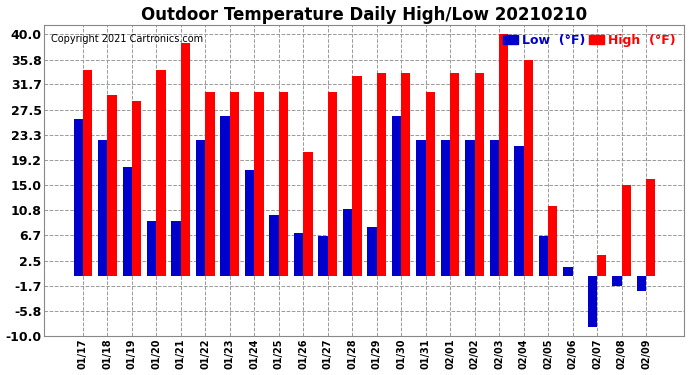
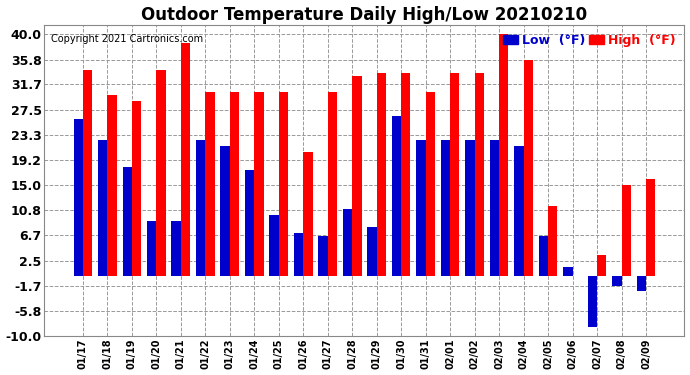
Low (°F)/01/23: 26.4 -> 21.5
